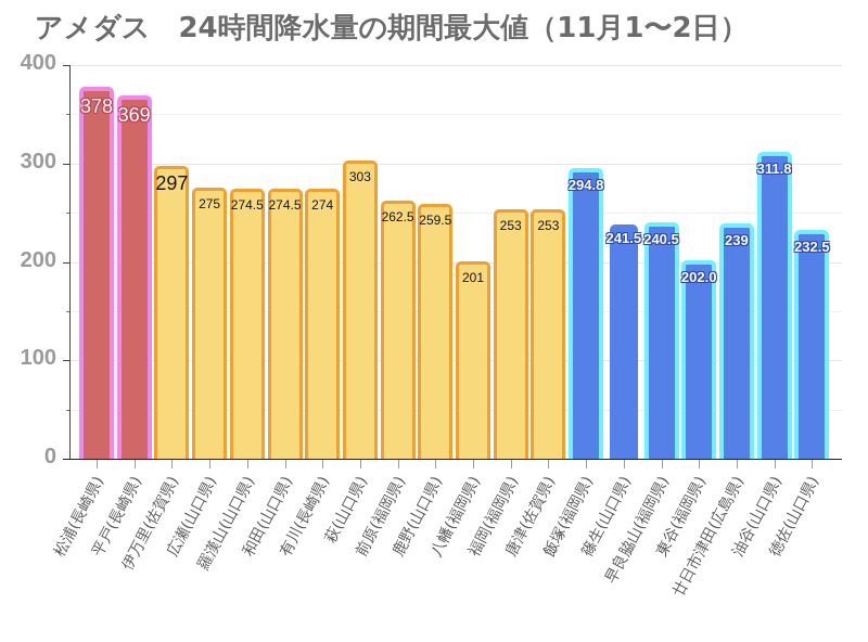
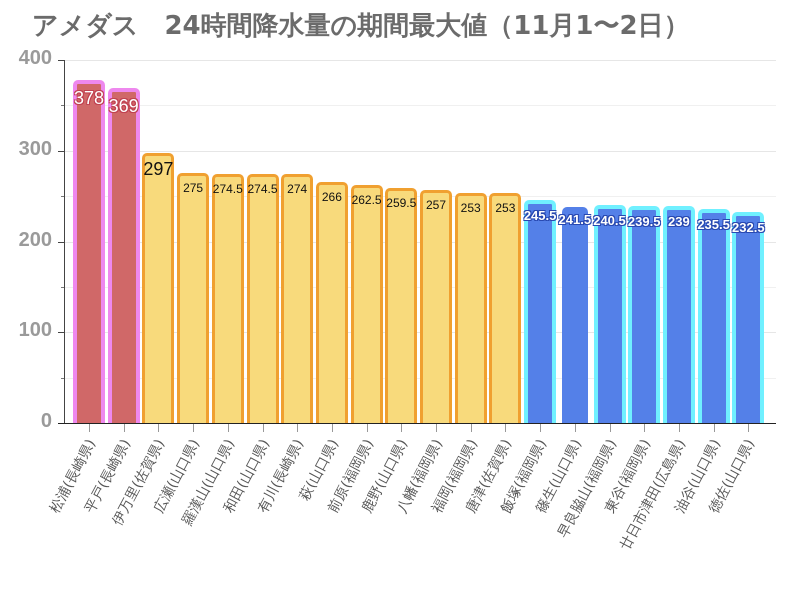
萩(山口県): 303 -> 266
八幡(福岡県): 201 -> 257
飯塚(福岡県): 294.8 -> 245.5
東谷(福岡県): 202.0 -> 239.5
油谷(山口県): 311.8 -> 235.5
